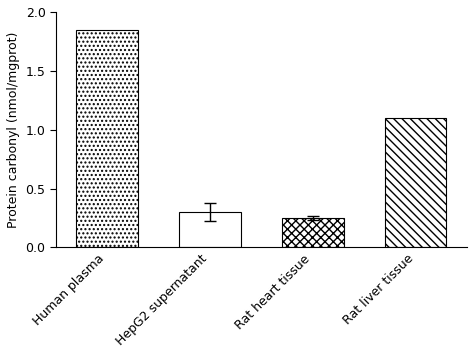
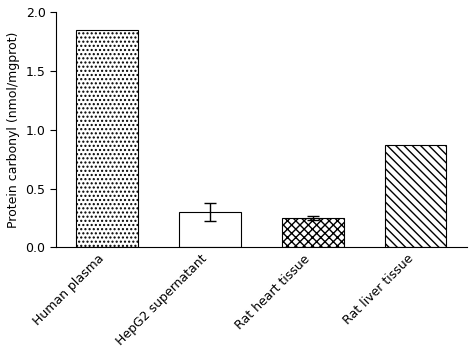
Rat liver tissue: 1.10 -> 0.87
